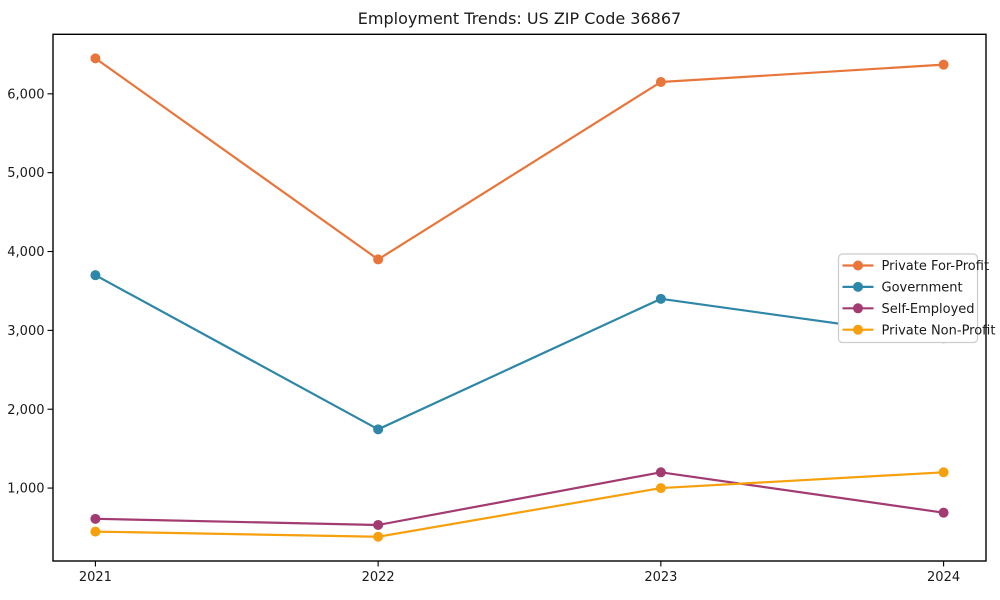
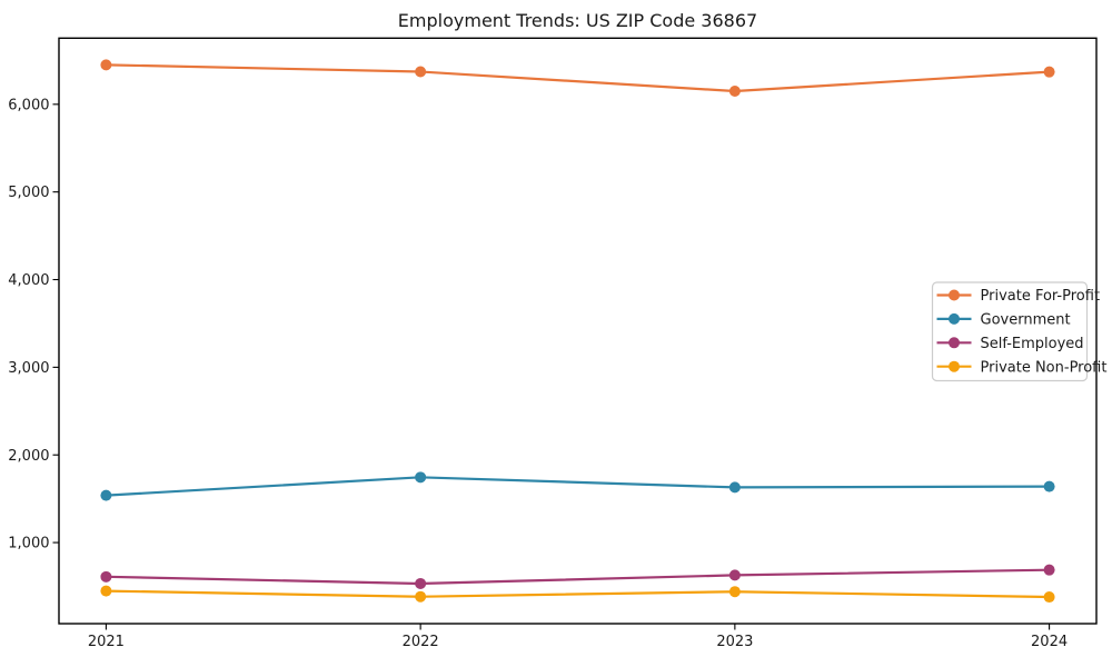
Government/2021: 3700 -> 1500
Private For-Profit/2022: 3900 -> 6400
Government/2023: 3400 -> 1600
Self-Employed/2023: 1200 -> 600
Private Non-Profit/2023: 1000 -> 400
Government/2024: 2900 -> 1600
Private Non-Profit/2024: 1200 -> 400
